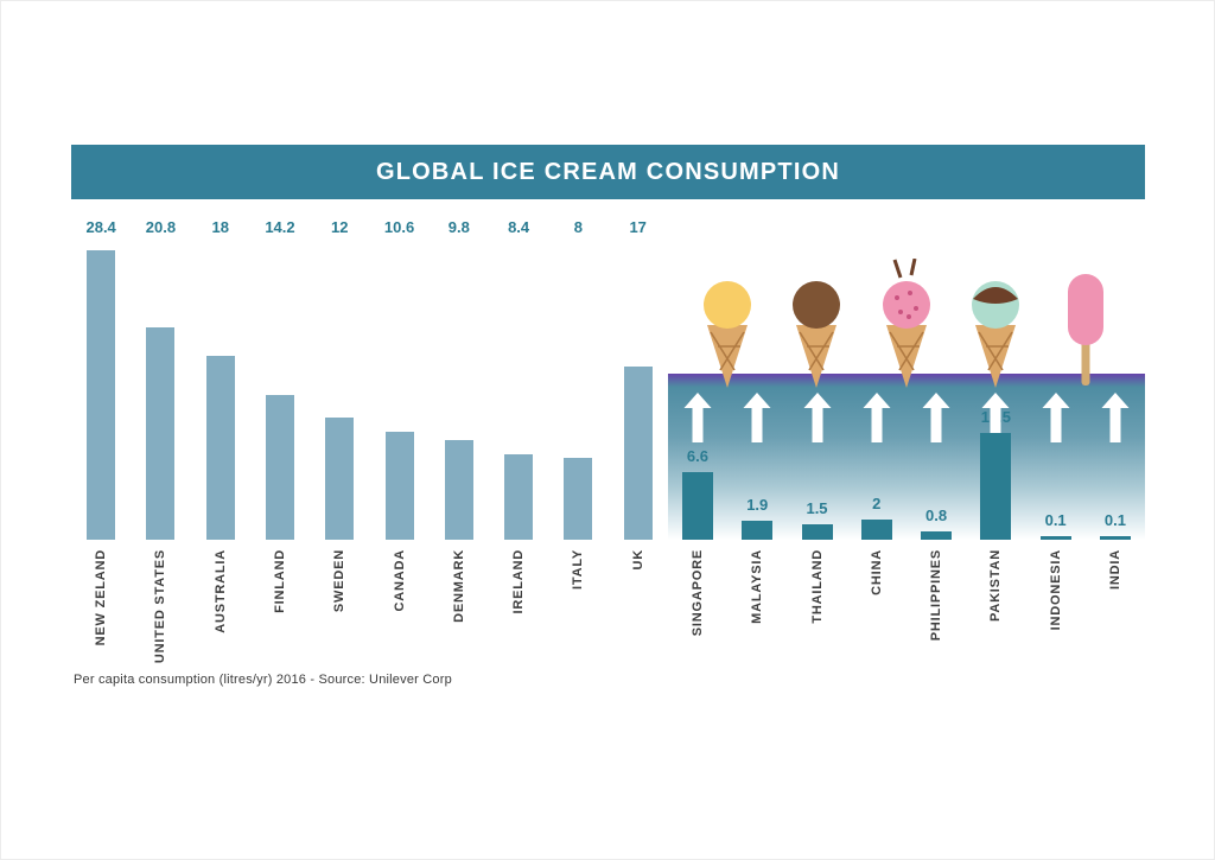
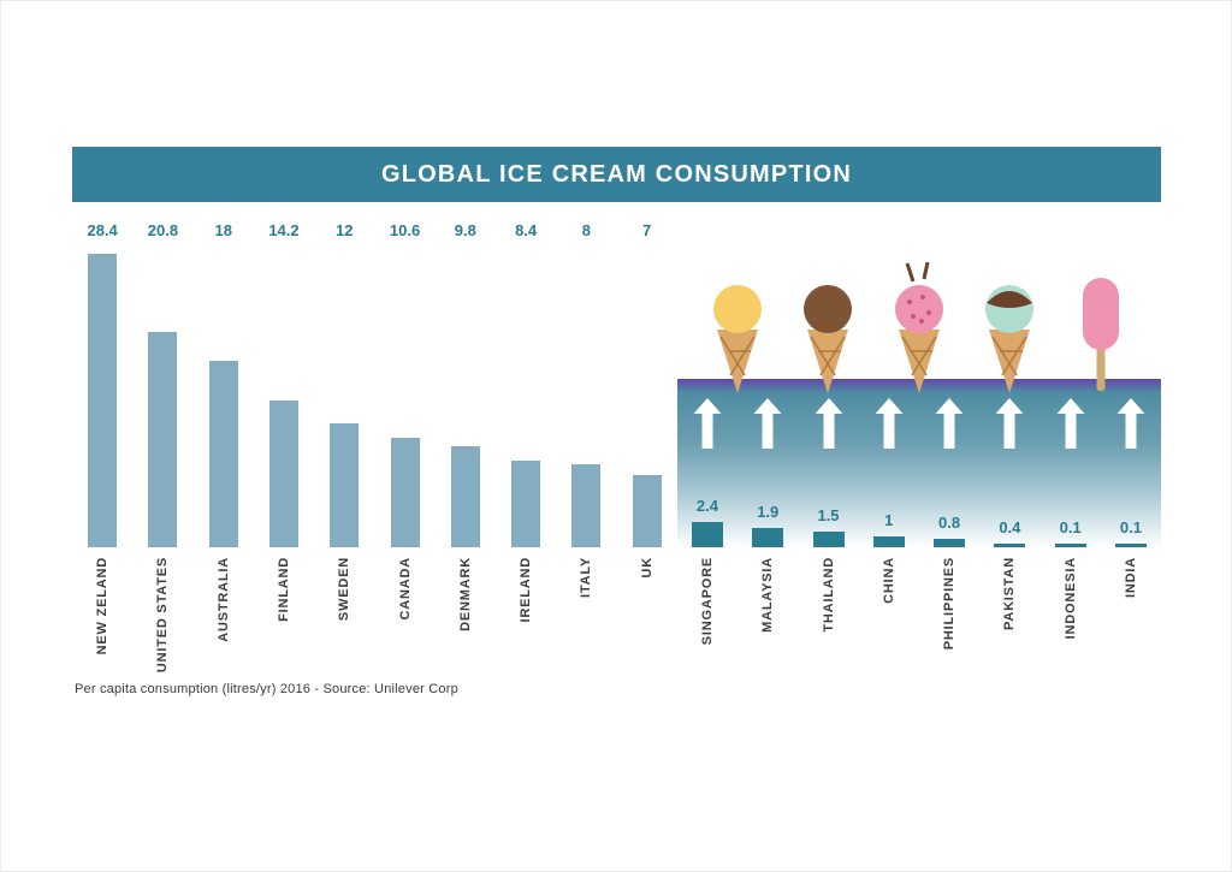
UK: 17 -> 7
SINGAPORE: 6.6 -> 2.4
CHINA: 2 -> 1
PAKISTAN: 10.5 -> 0.4
